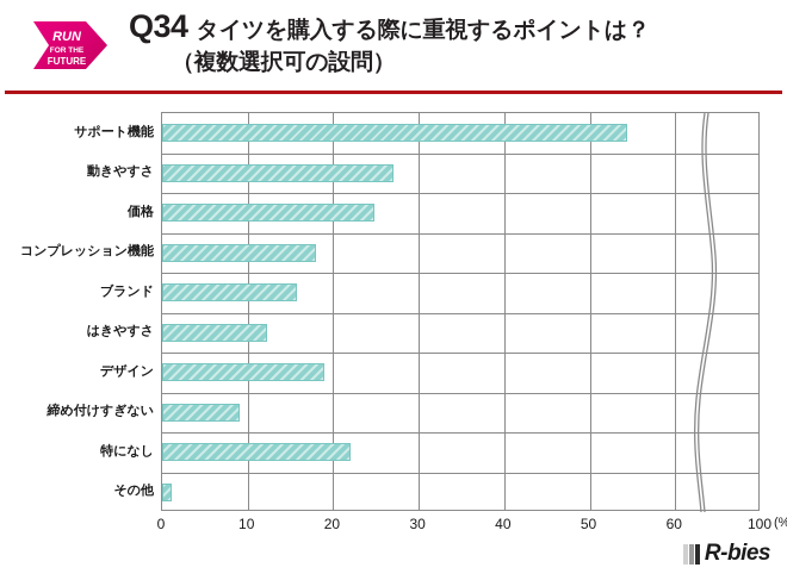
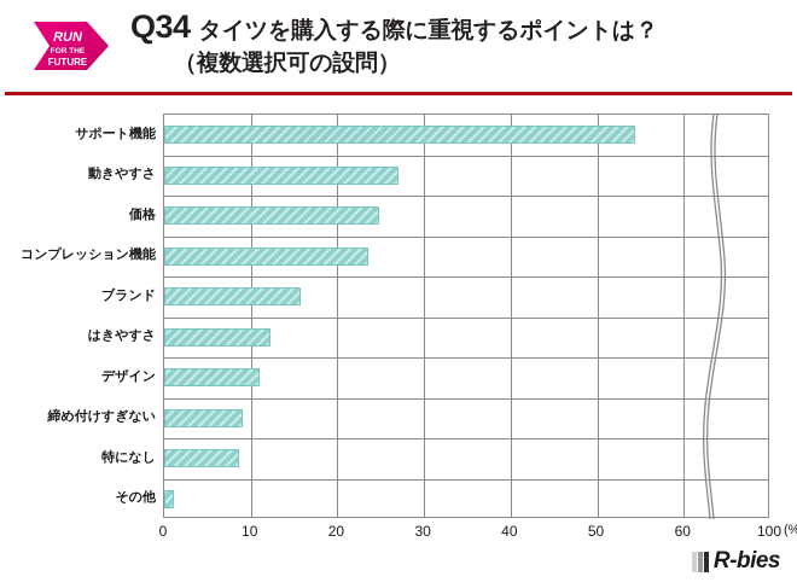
コンプレッション機能: 18 -> 24
デザイン: 19 -> 11
特になし: 22 -> 9
